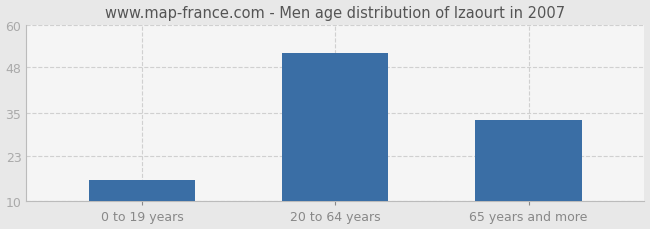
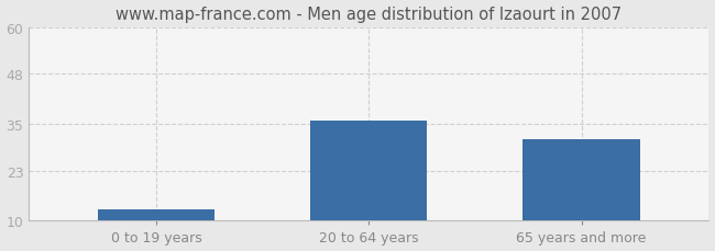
0 to 19 years: 16 -> 13
20 to 64 years: 52 -> 36
65 years and more: 33 -> 31
